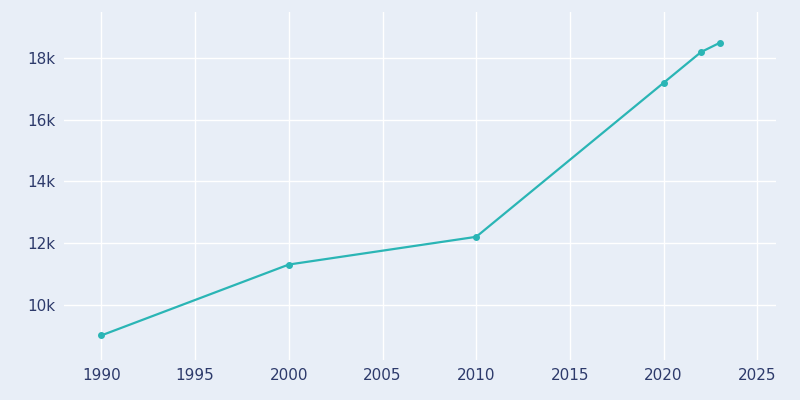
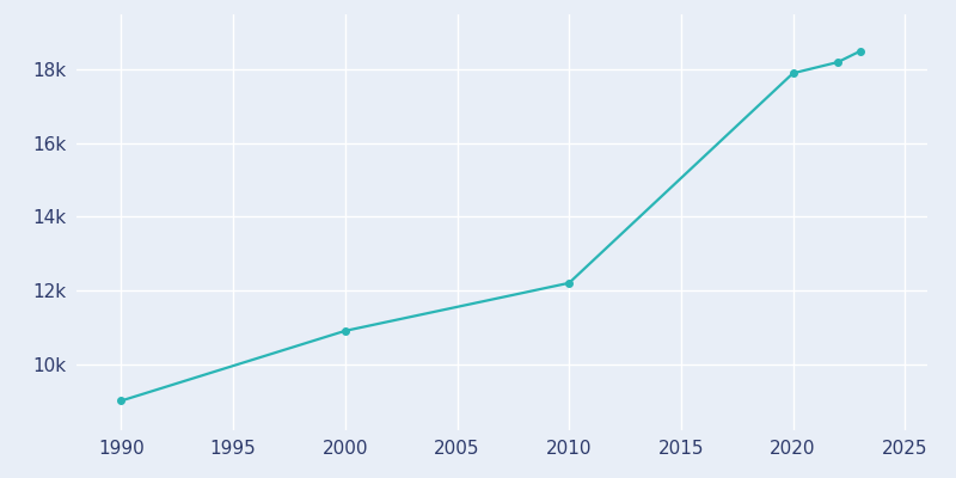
2000: 11.3k -> 10.9k
2020: 17.2k -> 17.9k
